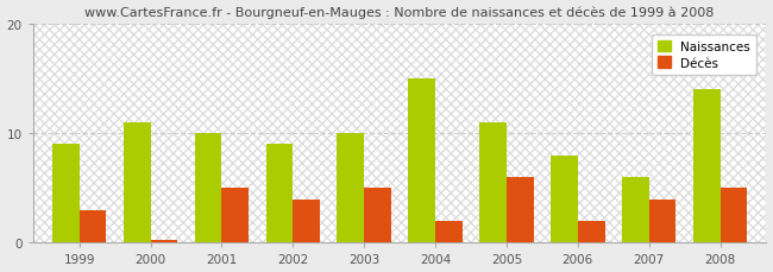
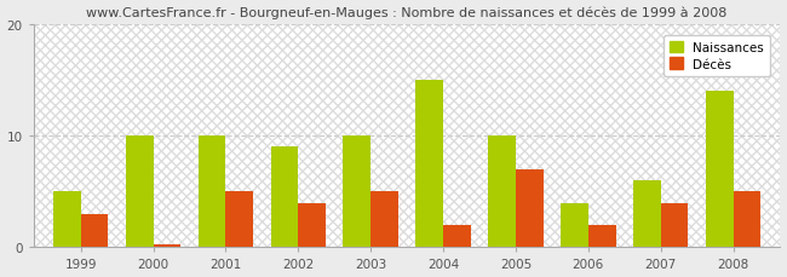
Naissances/1999: 9 -> 5
Naissances/2000: 11 -> 10
Naissances/2005: 11 -> 10
Décès/2005: 6.0 -> 7.0
Naissances/2006: 8 -> 4
